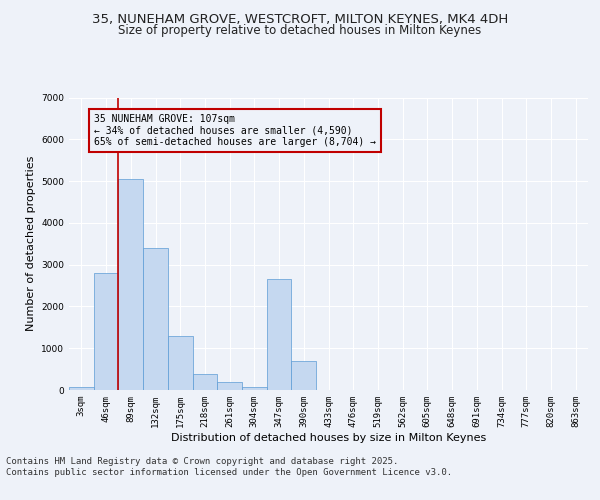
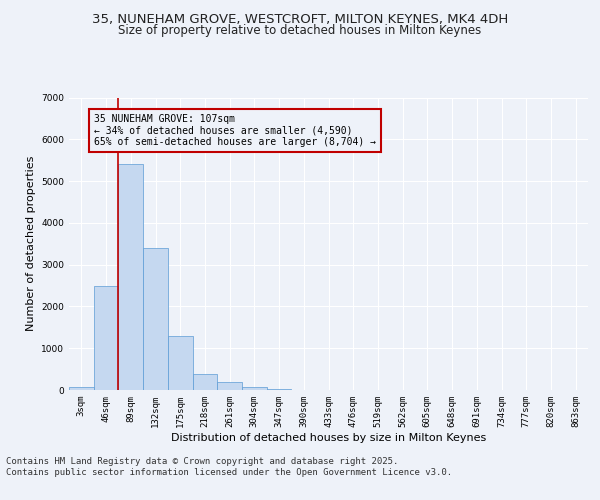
46sqm: 2800 -> 2500
89sqm: 5050 -> 5400
347sqm: 2650 -> 20
390sqm: 700 -> 0
